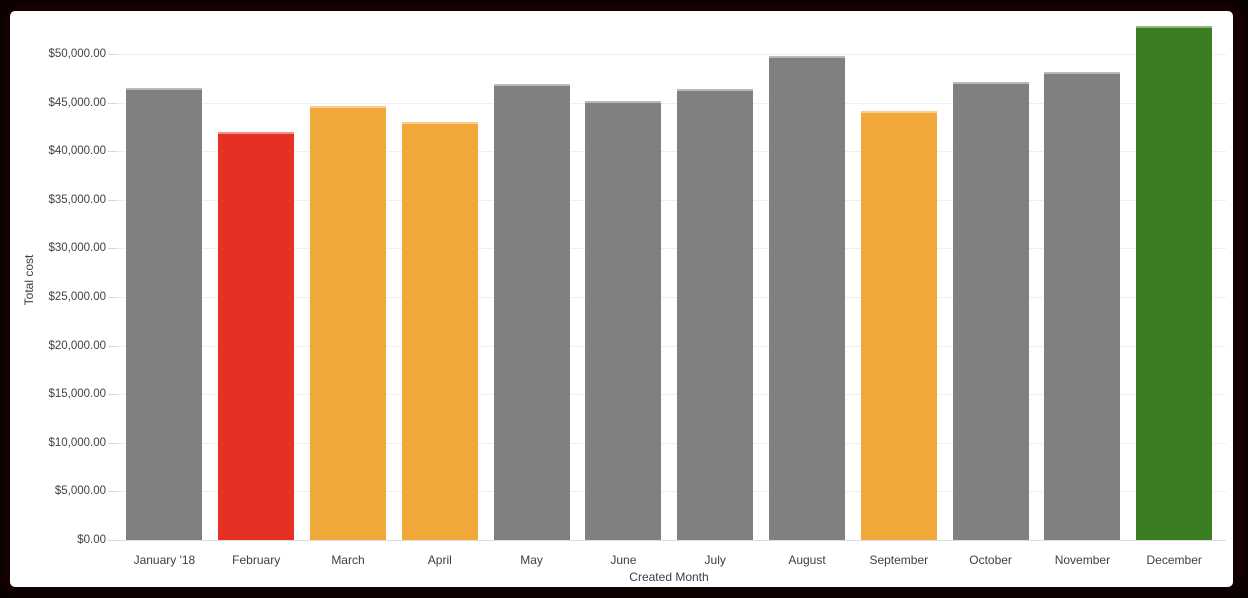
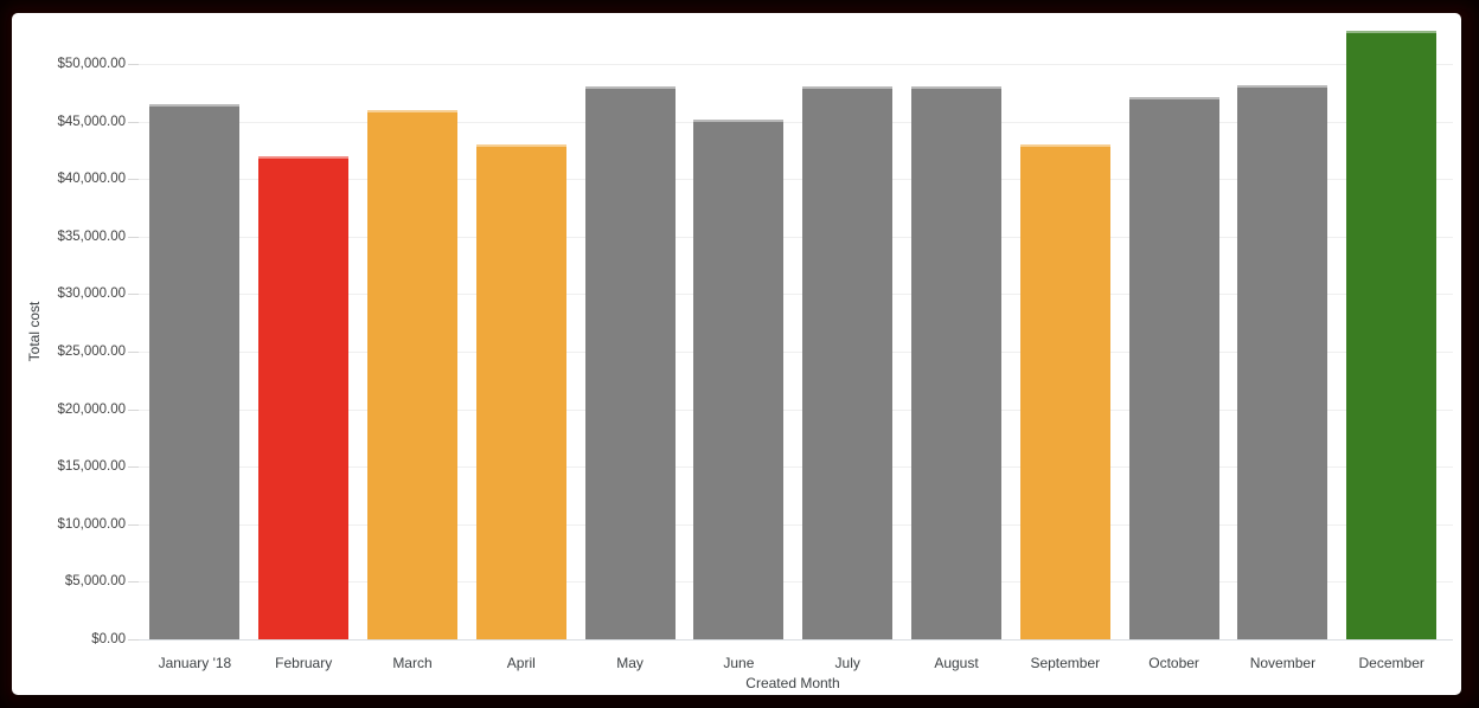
March: $45000 -> $46000
May: $47000 -> $48000
July: $46000 -> $48000
August: $50000 -> $48000
September: $44000 -> $43000
